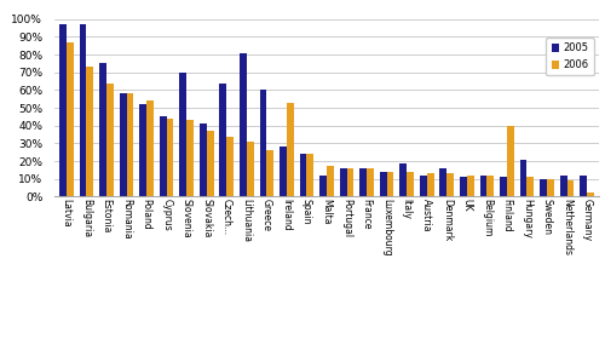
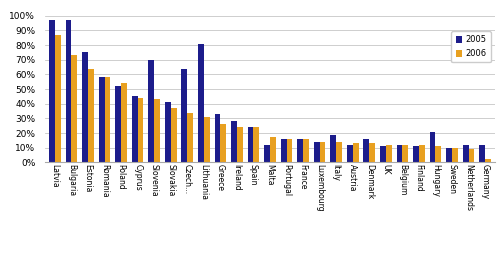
2005/Greece: 60% -> 33%
2006/Ireland: 53% -> 24%
2006/Finland: 40% -> 12%
